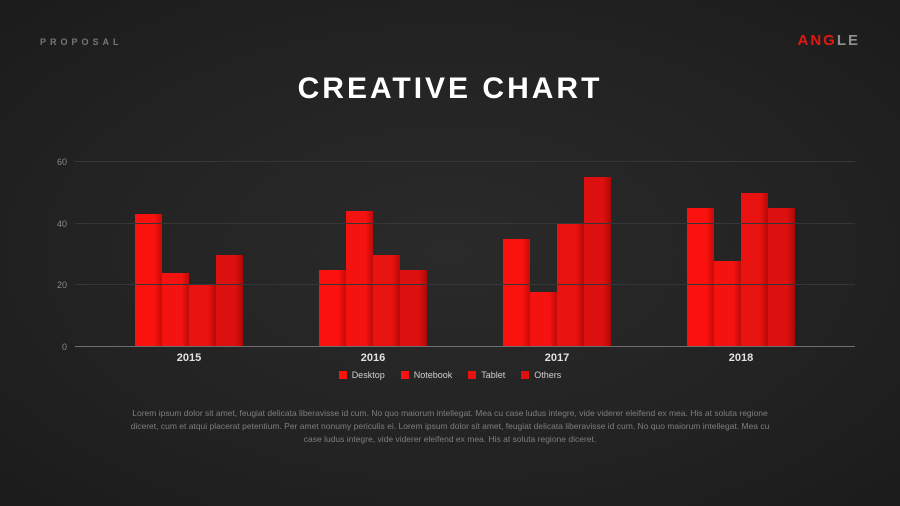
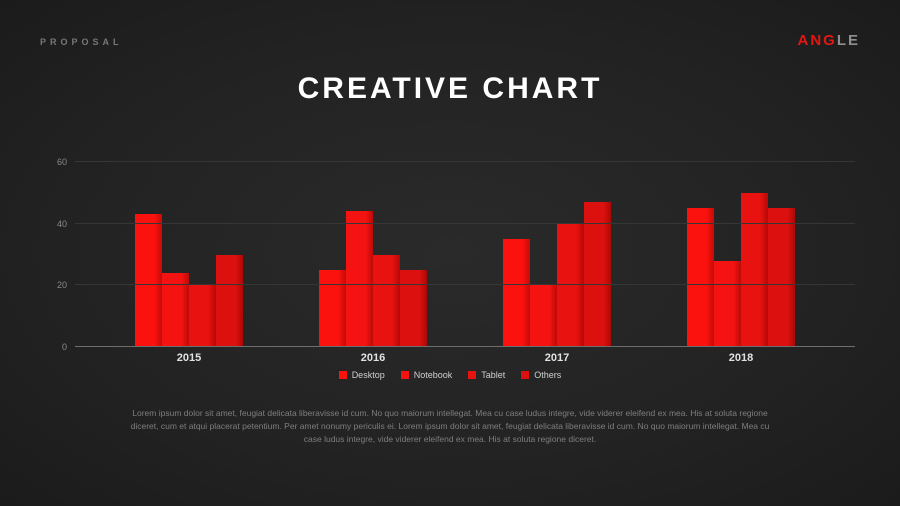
Notebook/2017: 18 -> 20
Others/2017: 55 -> 47
